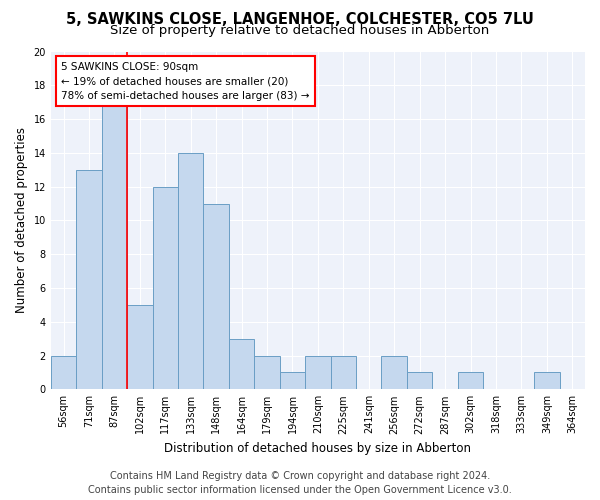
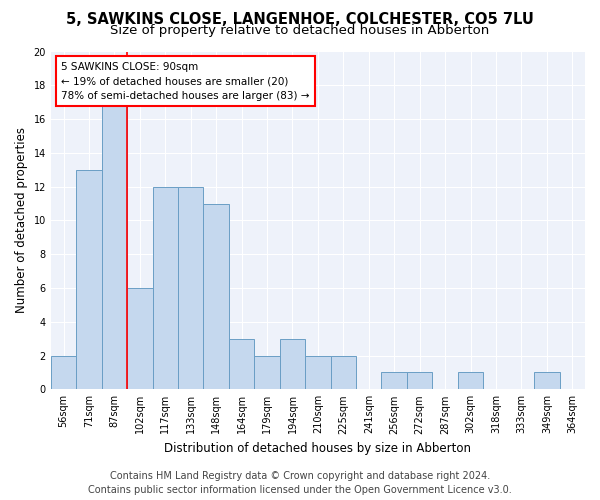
102sqm: 5 -> 6
133sqm: 14 -> 12
194sqm: 1 -> 3
256sqm: 2 -> 1
